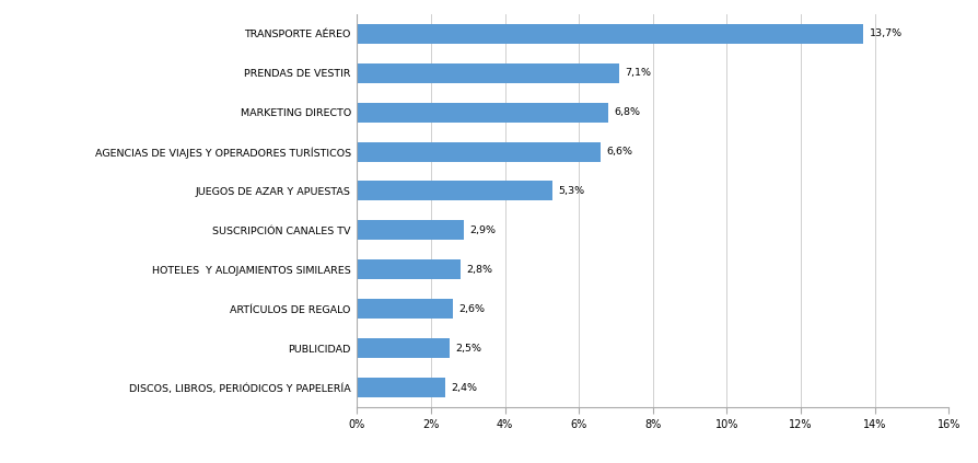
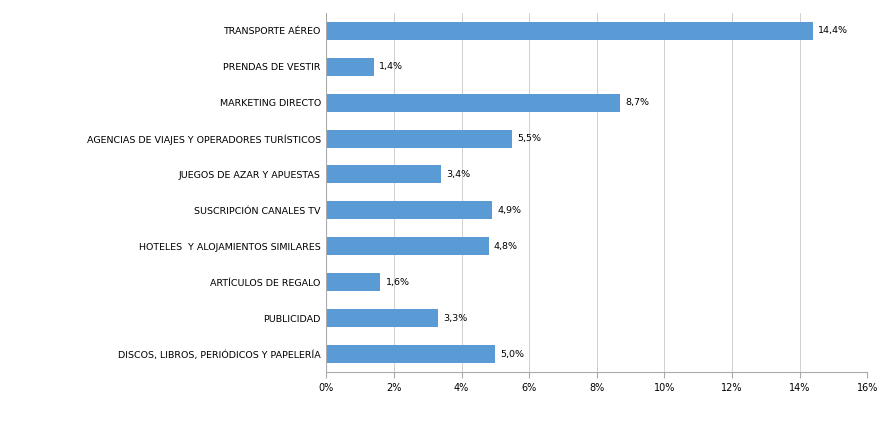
TRANSPORTE AÉREO: 13,7% -> 14,4%
PRENDAS DE VESTIR: 7,1% -> 1,4%
MARKETING DIRECTO: 6,8% -> 8,7%
AGENCIAS DE VIAJES Y OPERADORES TURÍSTICOS: 6,6% -> 5,5%
JUEGOS DE AZAR Y APUESTAS: 5,3% -> 3,4%
SUSCRIPCIÓN CANALES TV: 2,9% -> 4,9%
HOTELES Y ALOJAMIENTOS SIMILARES: 2,8% -> 4,8%
ARTÍCULOS DE REGALO: 2,6% -> 1,6%
PUBLICIDAD: 2,5% -> 3,3%
DISCOS, LIBROS, PERIÓDICOS Y PAPELERÍA: 2,4% -> 5,0%
